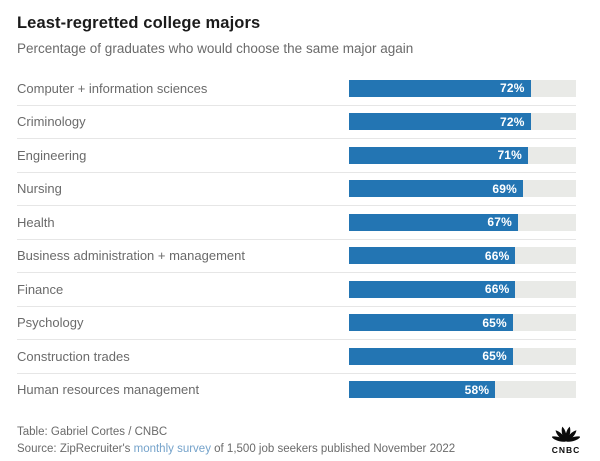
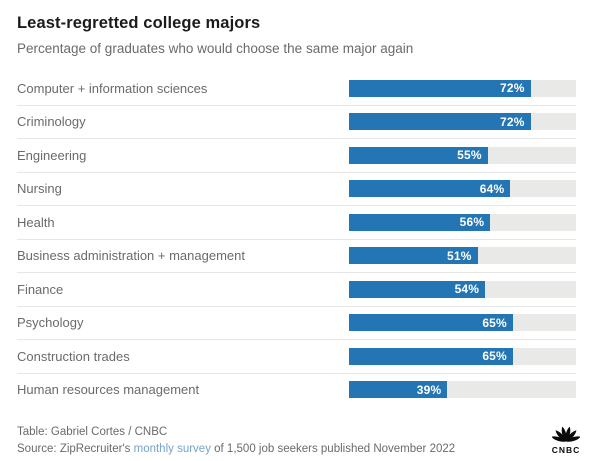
Engineering: 71% -> 55%
Nursing: 69% -> 64%
Health: 67% -> 56%
Business administration + management: 66% -> 51%
Finance: 66% -> 54%
Human resources management: 58% -> 39%
